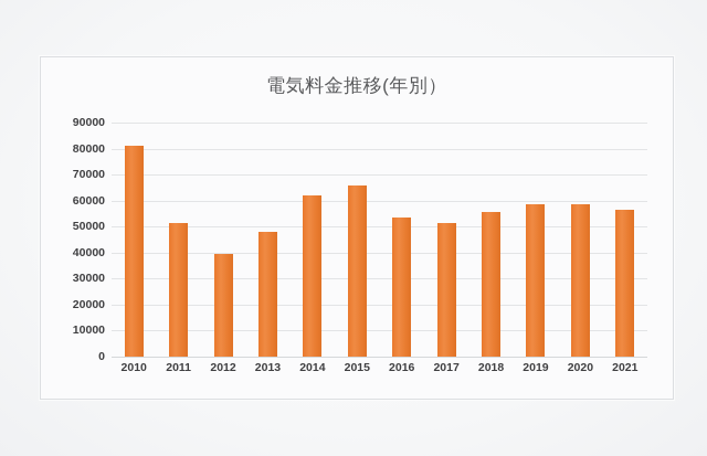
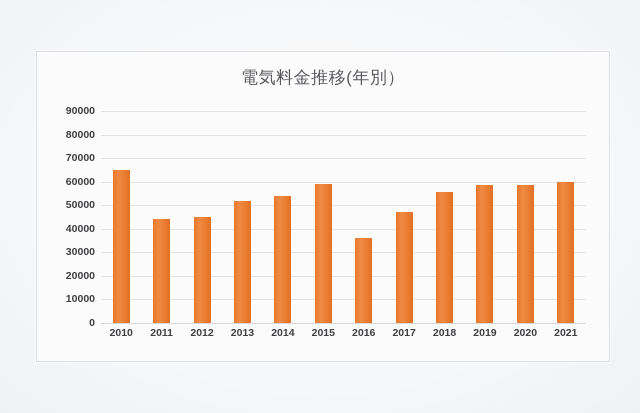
2010: 81000 -> 65000
2011: 52000 -> 44000
2012: 40000 -> 45000
2013: 48000 -> 52000
2014: 62000 -> 54000
2015: 66000 -> 59000
2016: 54000 -> 36000
2017: 52000 -> 47000
2021: 56000 -> 60000
